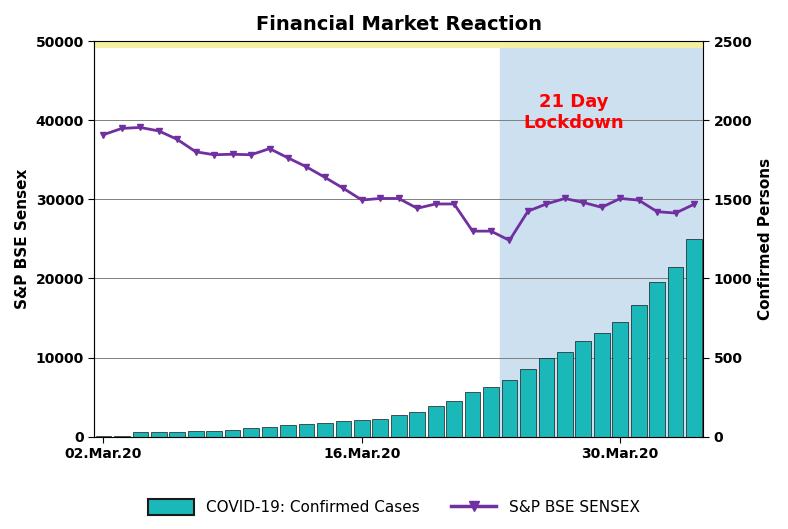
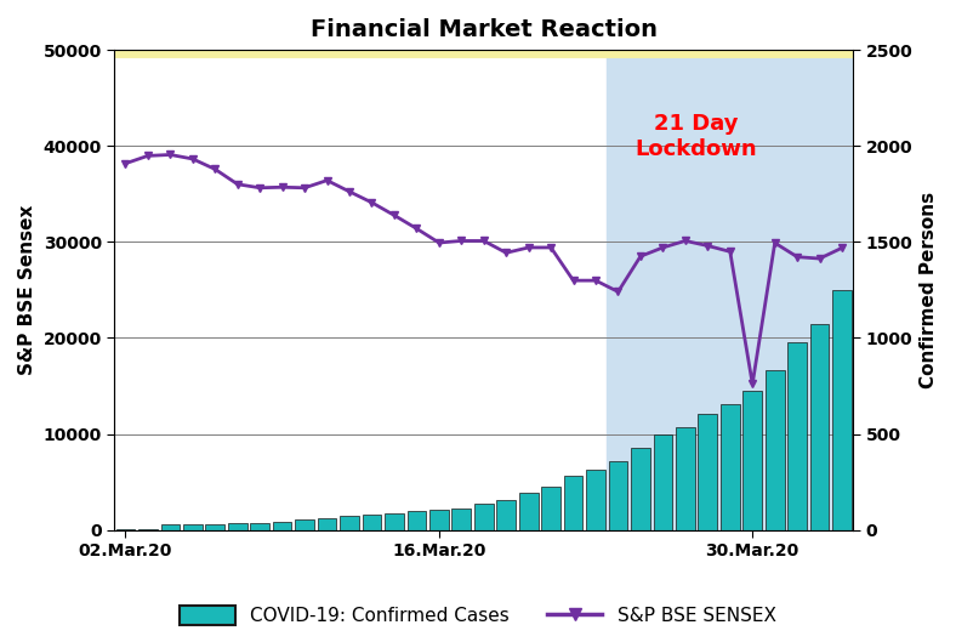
S&P BSE SENSEX/30.Mar.20: 30100 -> 15200
